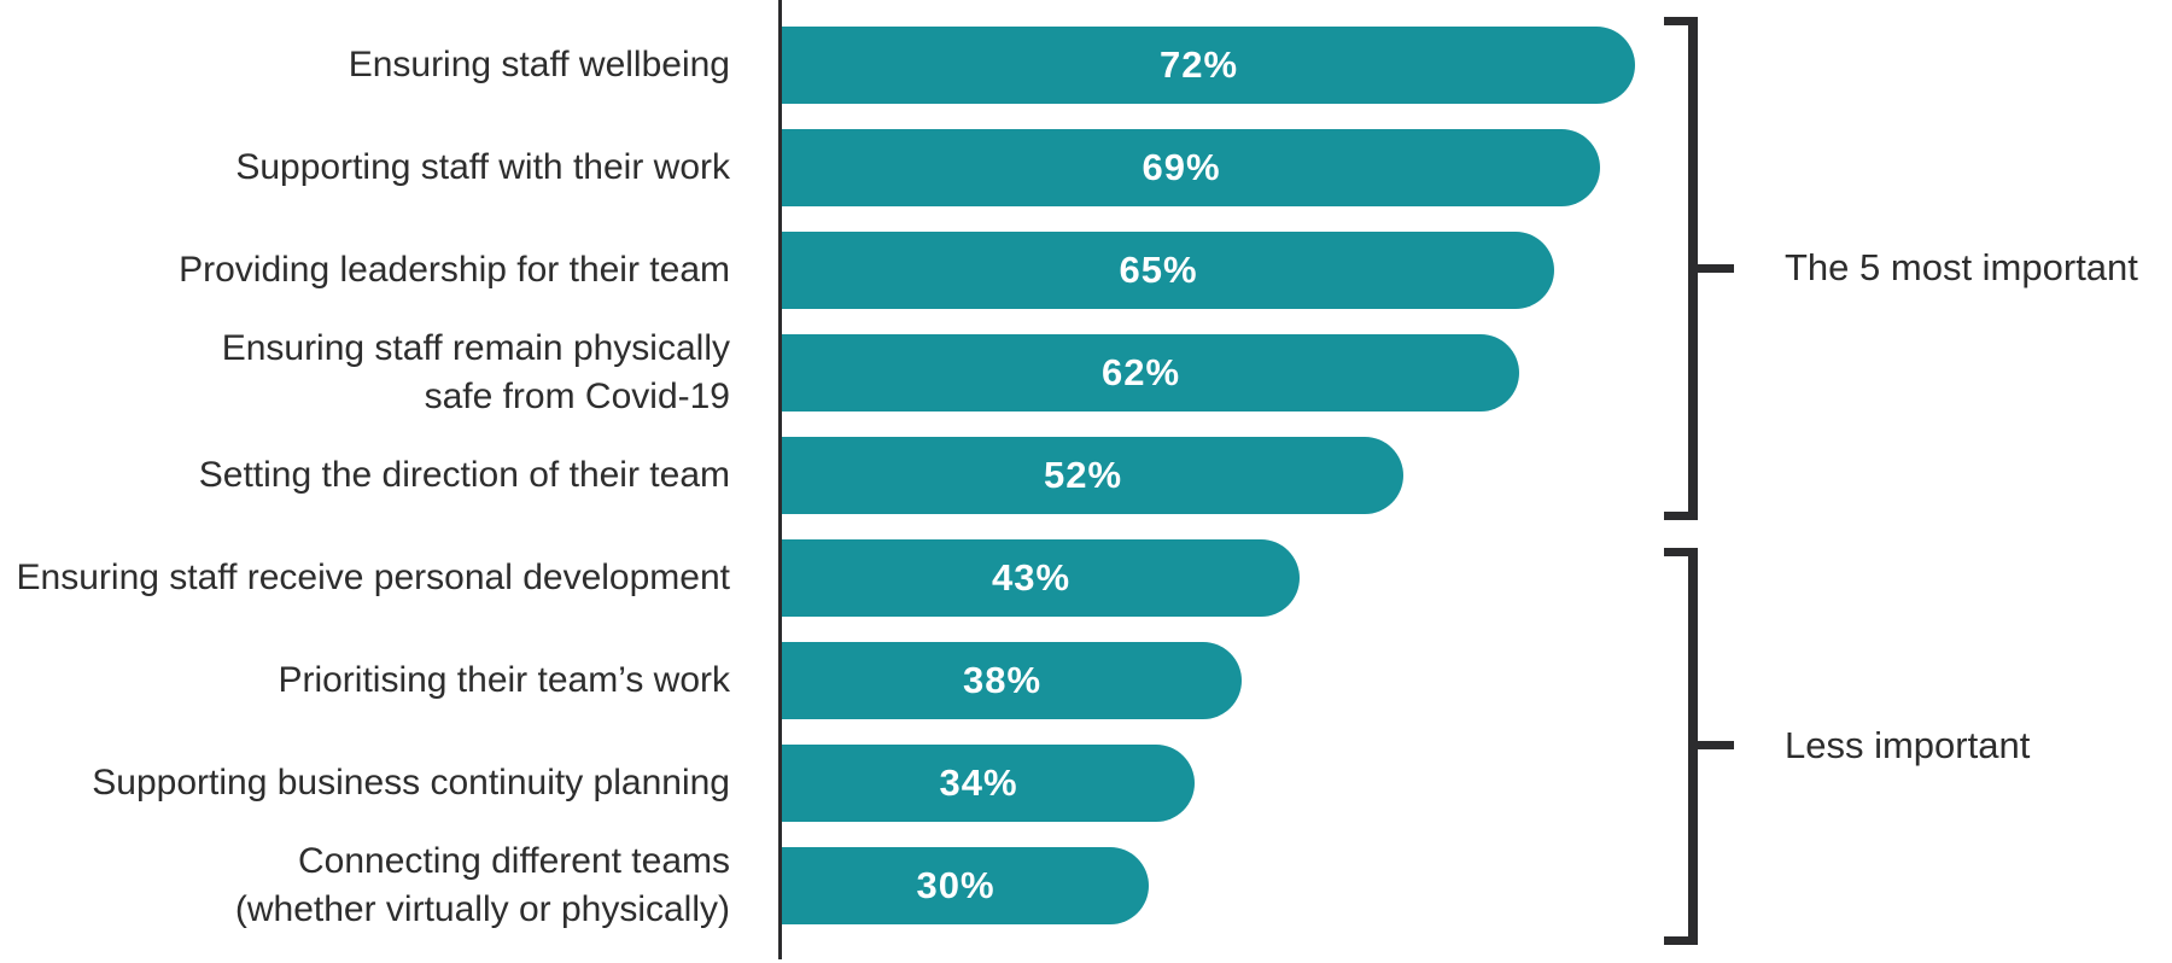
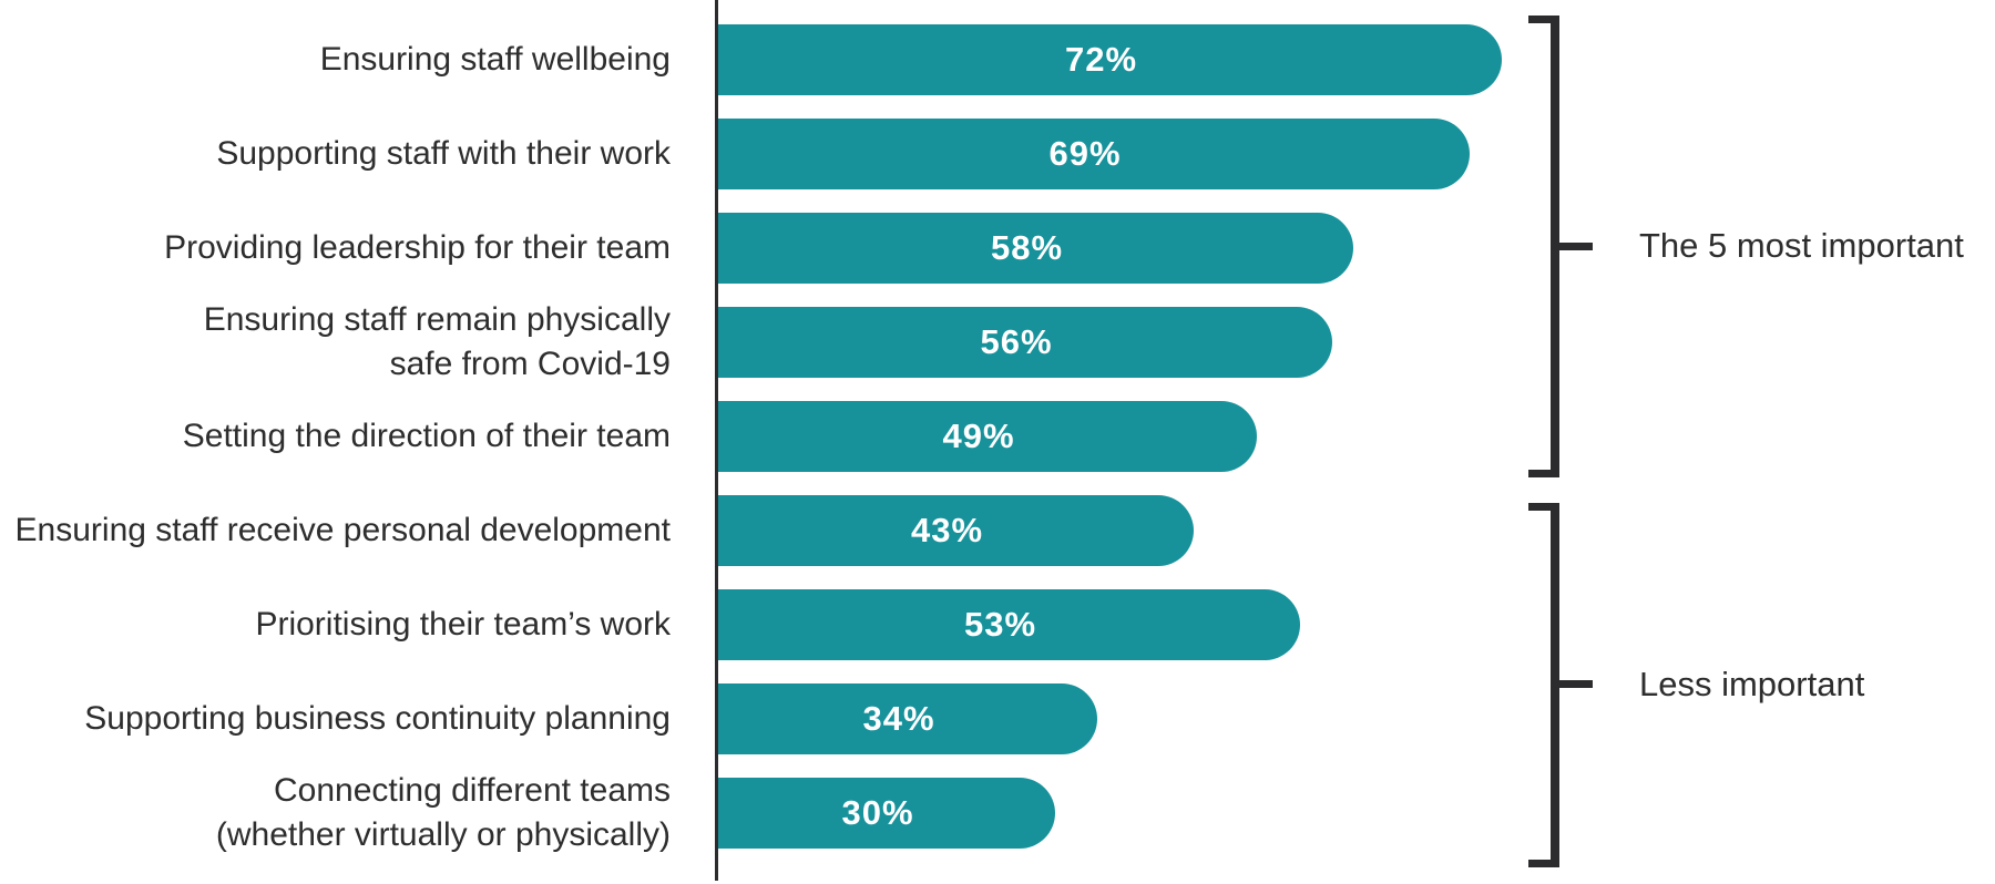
Providing leadership for their team: 65% -> 58%
Ensuring staff remain physically safe from Covid-19: 62% -> 56%
Setting the direction of their team: 52% -> 49%
Prioritising their team’s work: 38% -> 53%
